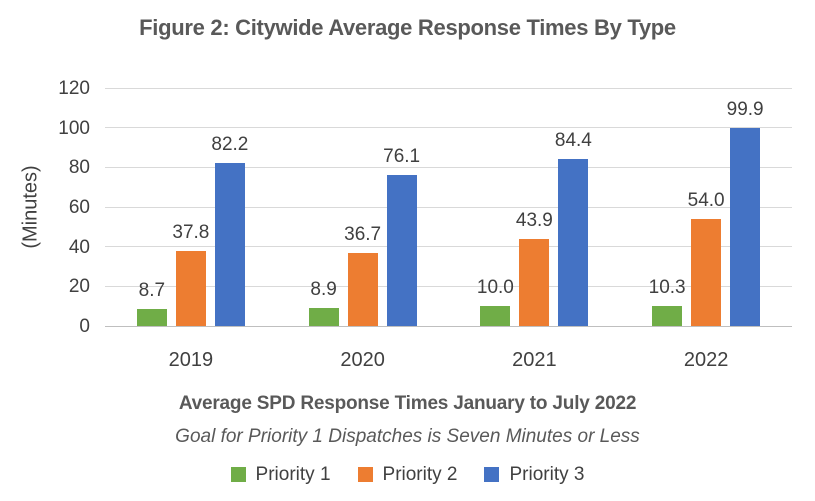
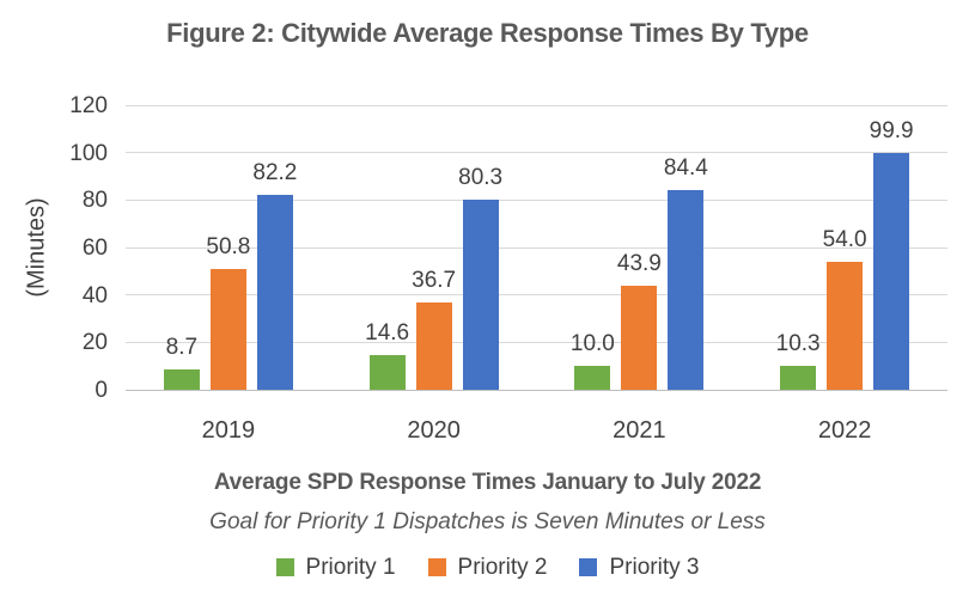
Priority 2/2019: 37.8 -> 50.8
Priority 1/2020: 8.9 -> 14.6
Priority 3/2020: 76.1 -> 80.3
